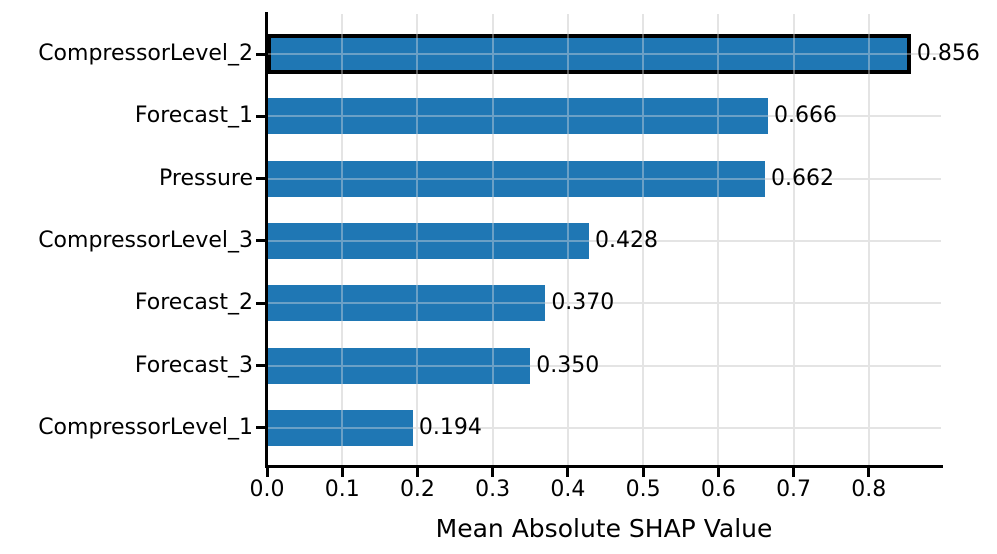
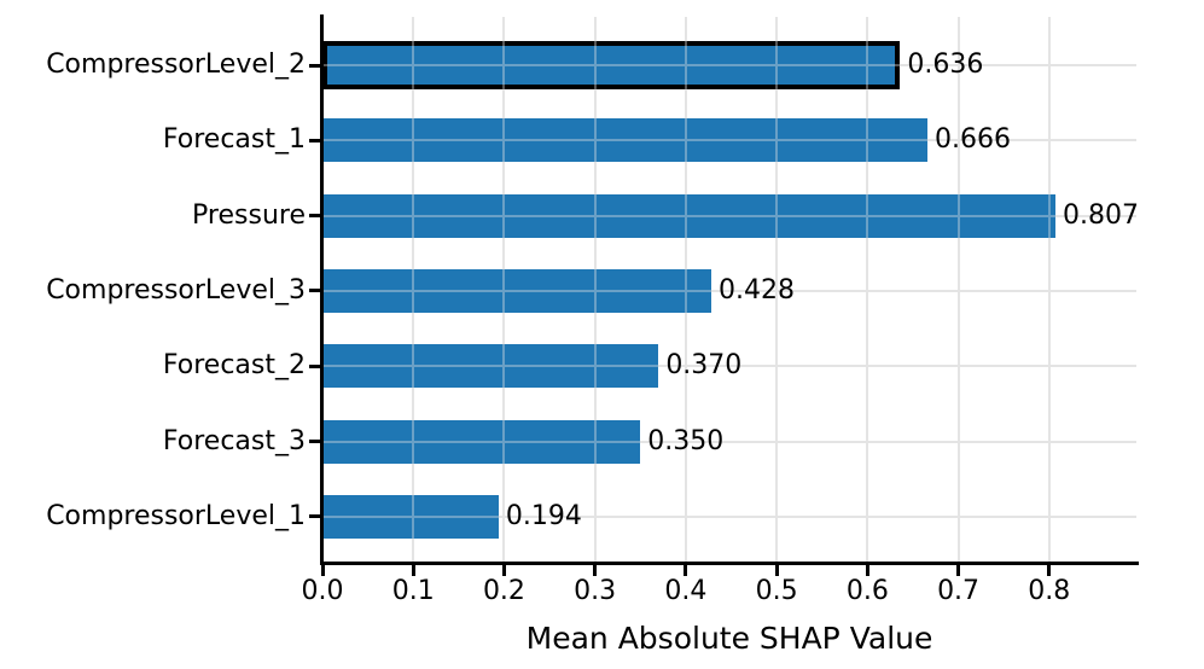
CompressorLevel_2: 0.856 -> 0.636
Pressure: 0.662 -> 0.807
